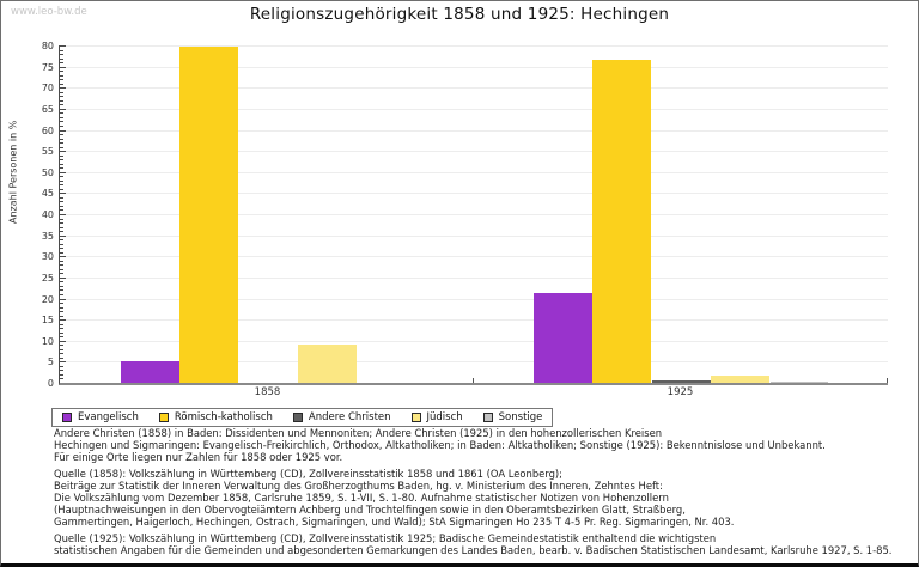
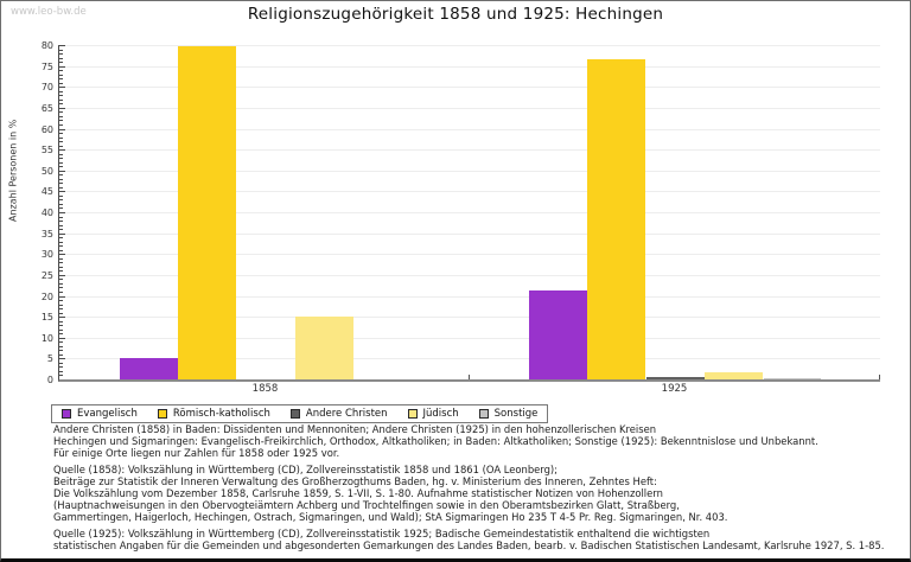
Jüdisch/1858: 9 -> 15
